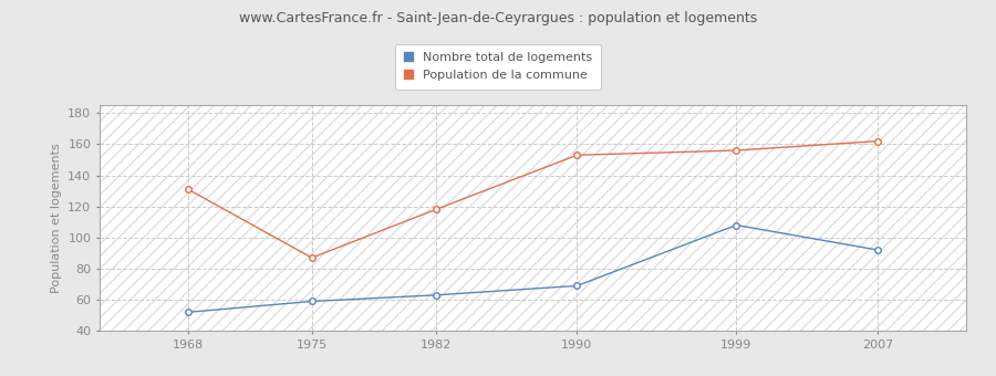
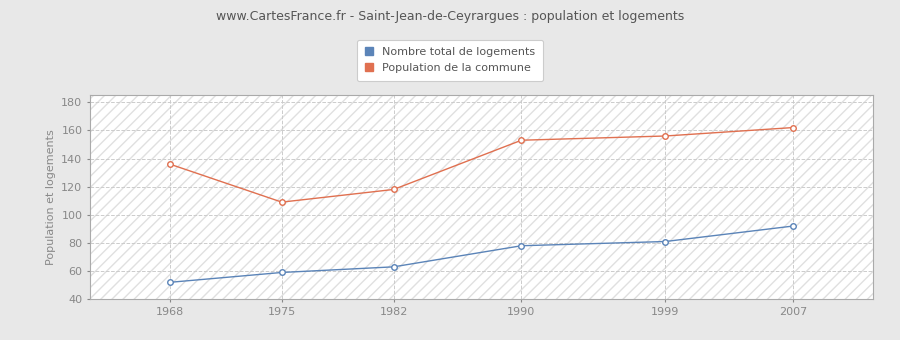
Population de la commune/1968: 131 -> 136
Population de la commune/1975: 87 -> 109
Nombre total de logements/1990: 69 -> 78
Nombre total de logements/1999: 108 -> 81
